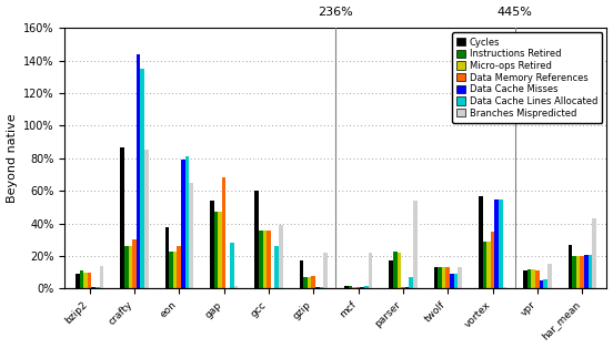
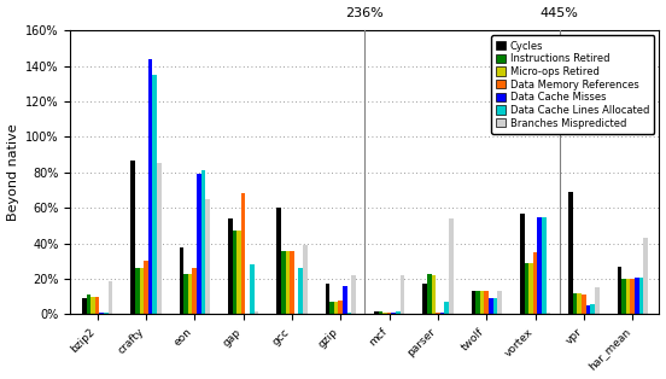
Branches Mispredicted/bzip2: 14% -> 19%
Data Cache Misses/gzip: 1% -> 16%
Cycles/vpr: 11% -> 69%
